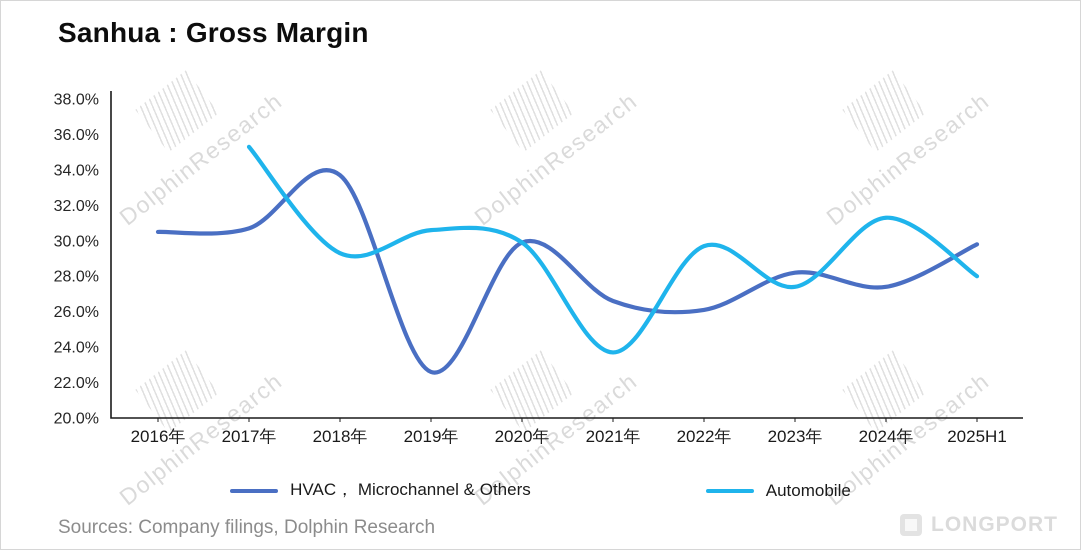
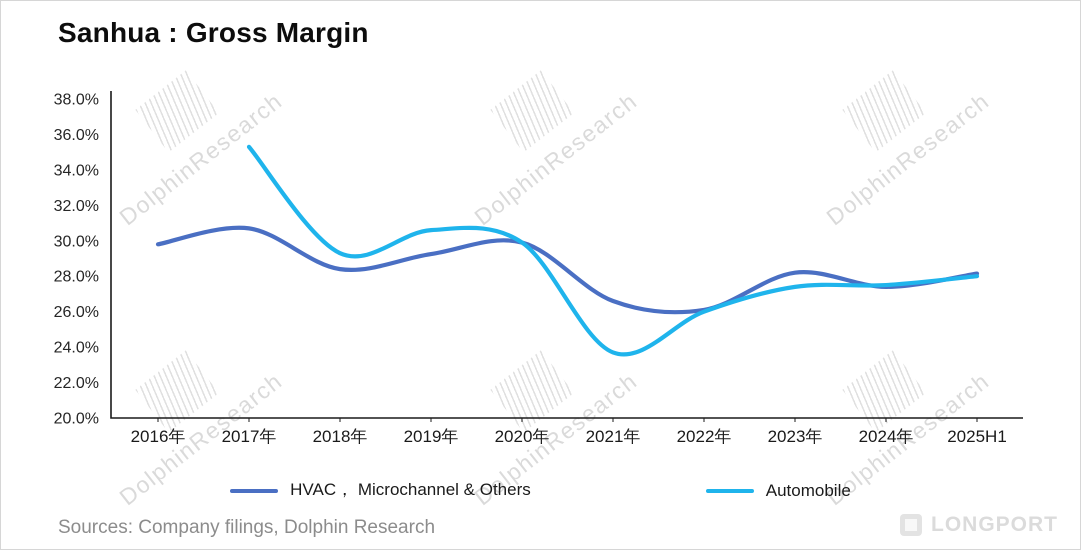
HVAC， Microchannel & Others/2016年: 30.5% -> 29.8%
HVAC， Microchannel & Others/2018年: 33.7% -> 28.4%
HVAC， Microchannel & Others/2019年: 22.6% -> 29.2%
Automobile/2022年: 29.7% -> 26.0%
Automobile/2024年: 31.3% -> 27.5%
HVAC， Microchannel & Others/2025H1: 29.8% -> 28.1%
